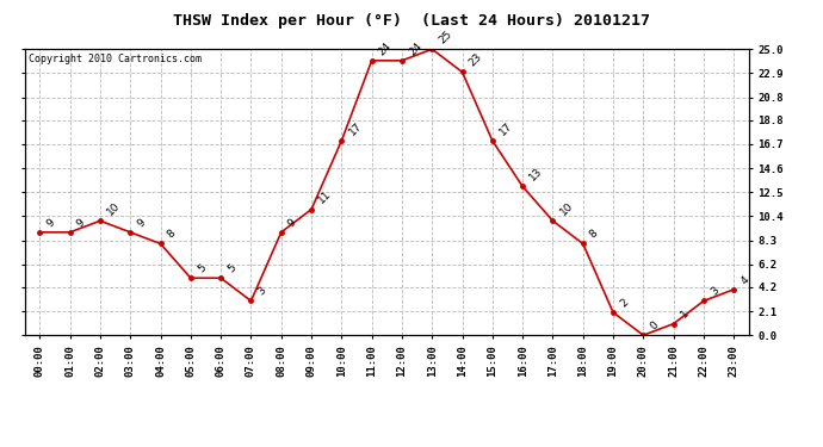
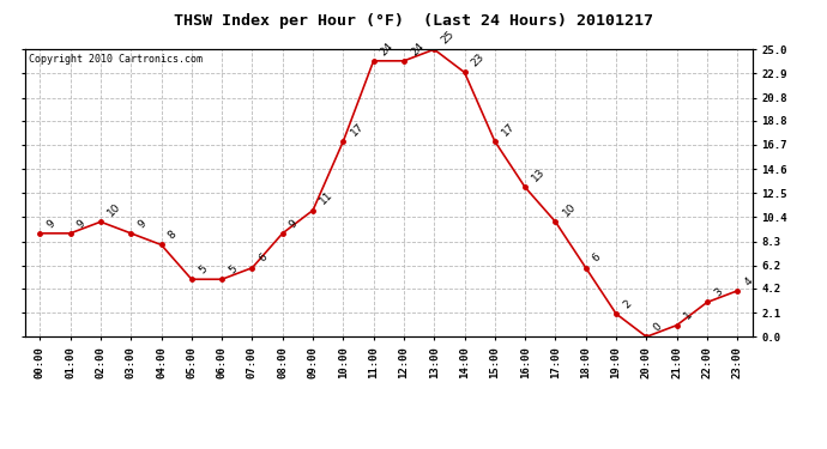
07:00: 3 -> 6
18:00: 8 -> 6
